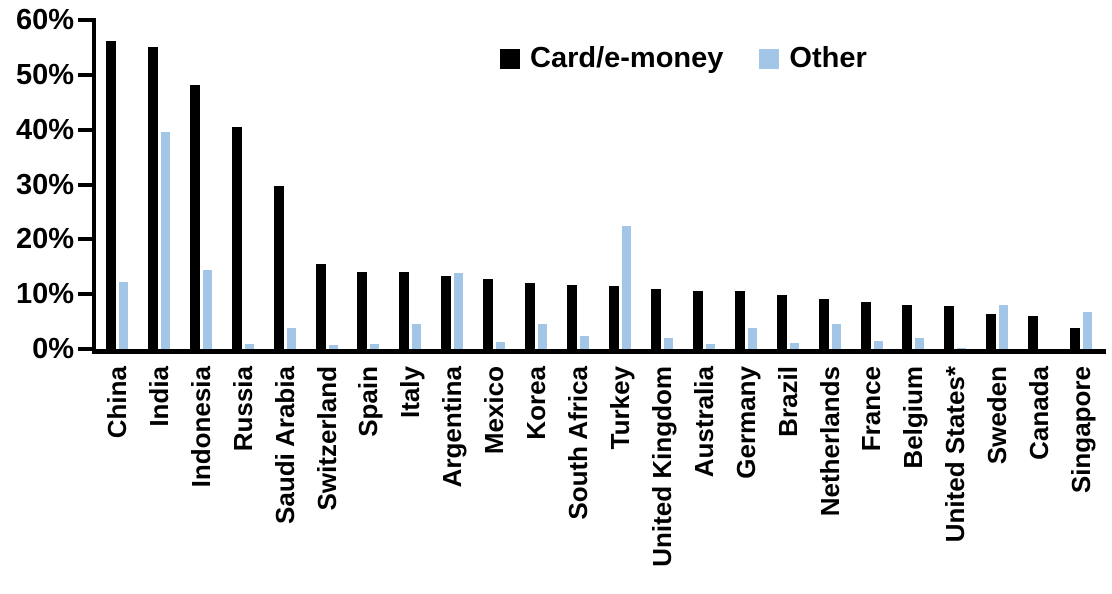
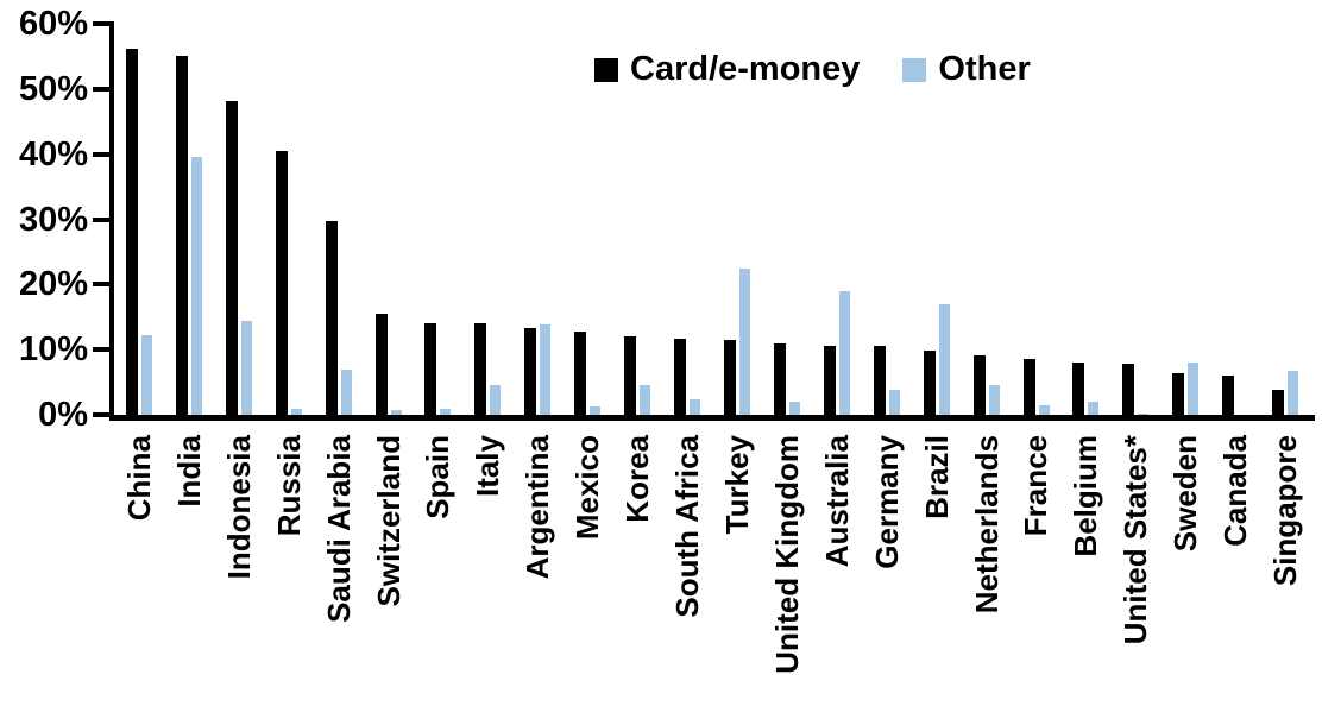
Other/Saudi Arabia: 4% -> 7%
Other/Australia: 1% -> 19%
Other/Brazil: 1% -> 17%
